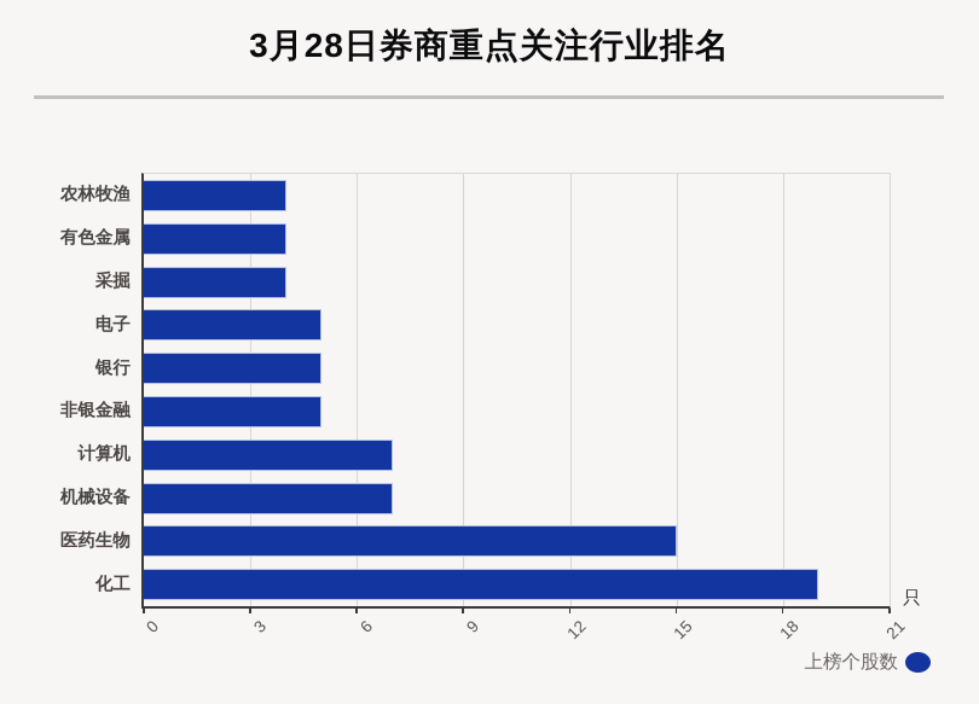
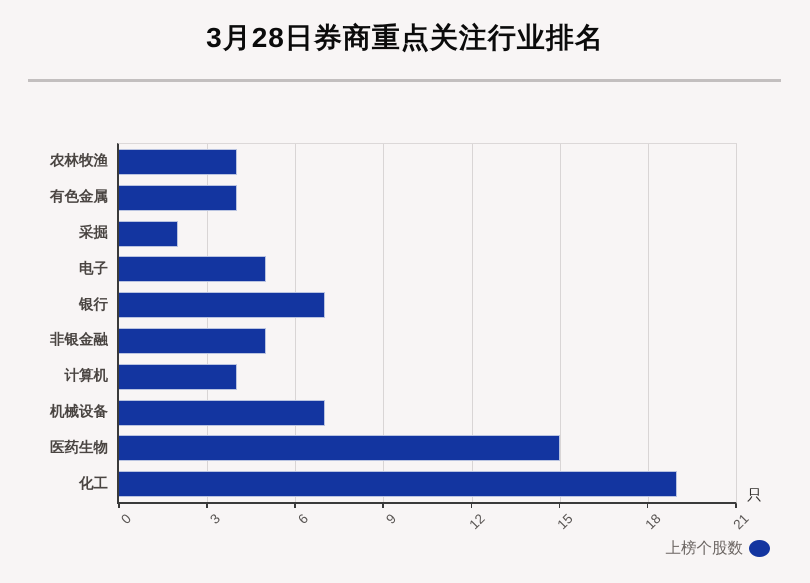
采掘: 4 -> 2
银行: 5 -> 7
计算机: 7 -> 4
